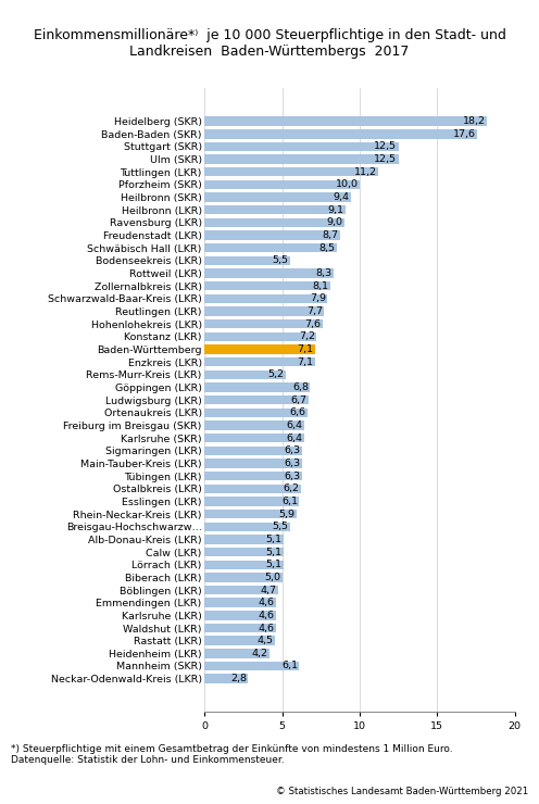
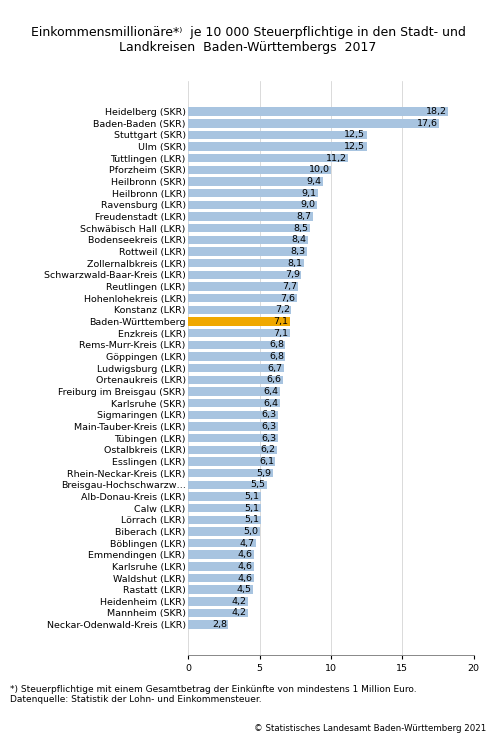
Bodenseekreis (LKR): 5,5 -> 8,4
Rems-Murr-Kreis (LKR): 5,2 -> 6,8
Mannheim (SKR): 6,1 -> 4,2
